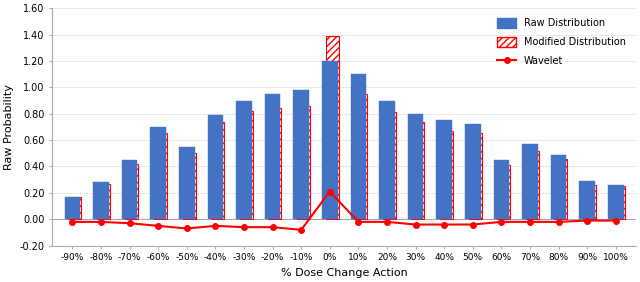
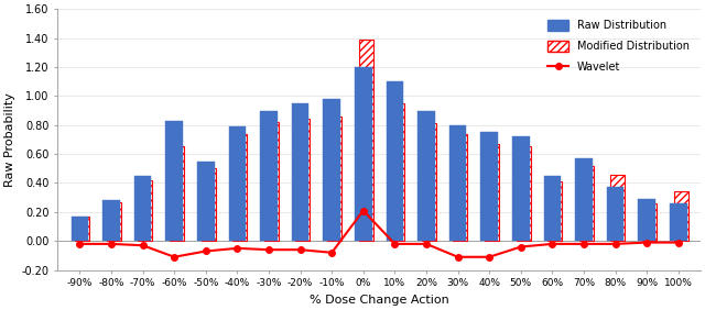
Raw Distribution/-60%: 0.70 -> 0.83
Wavelet/-60%: -0.05 -> -0.11
Wavelet/30%: -0.04 -> -0.11
Wavelet/40%: -0.04 -> -0.11
Raw Distribution/80%: 0.49 -> 0.37
Modified Distribution/100%: 0.25 -> 0.34
